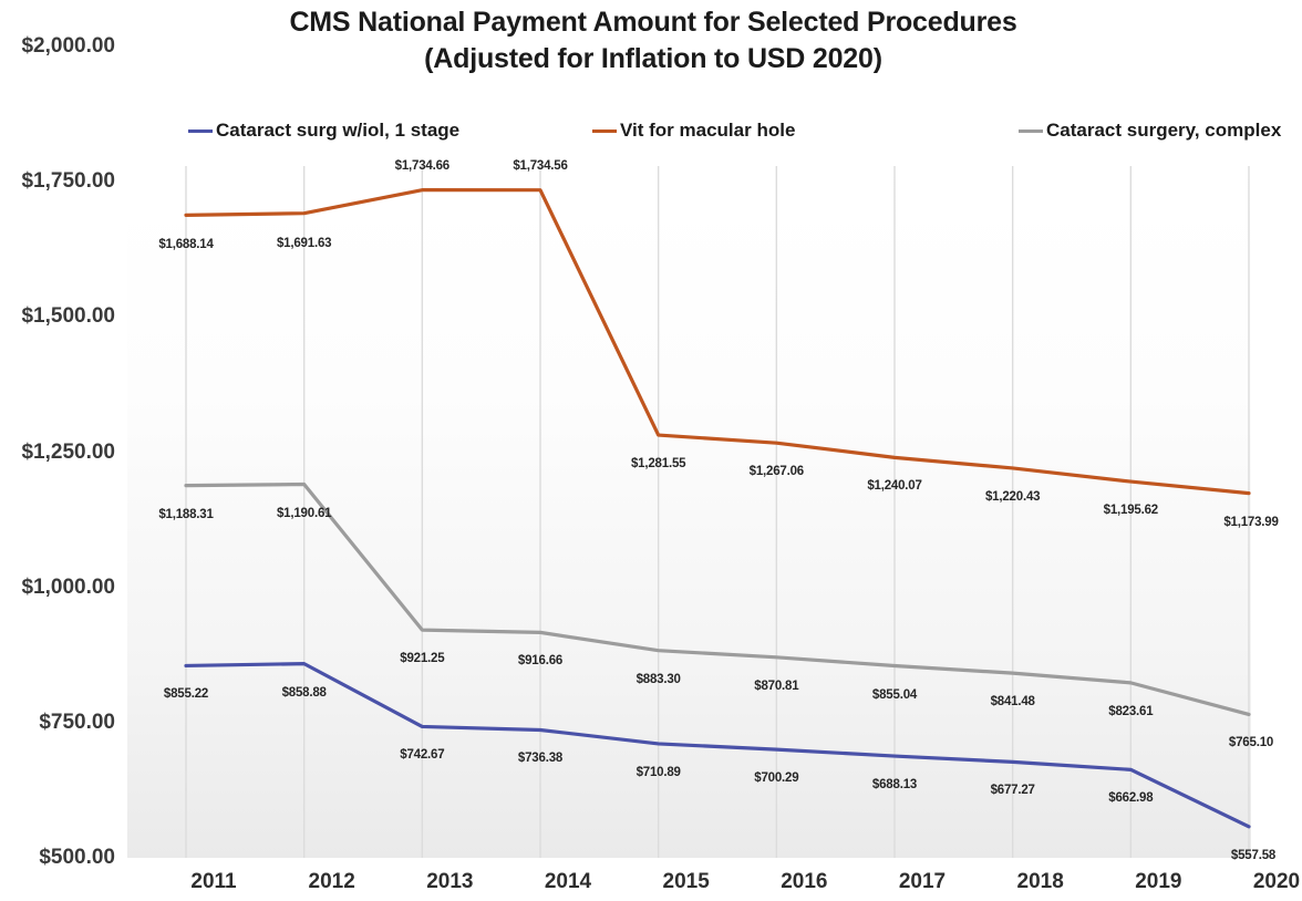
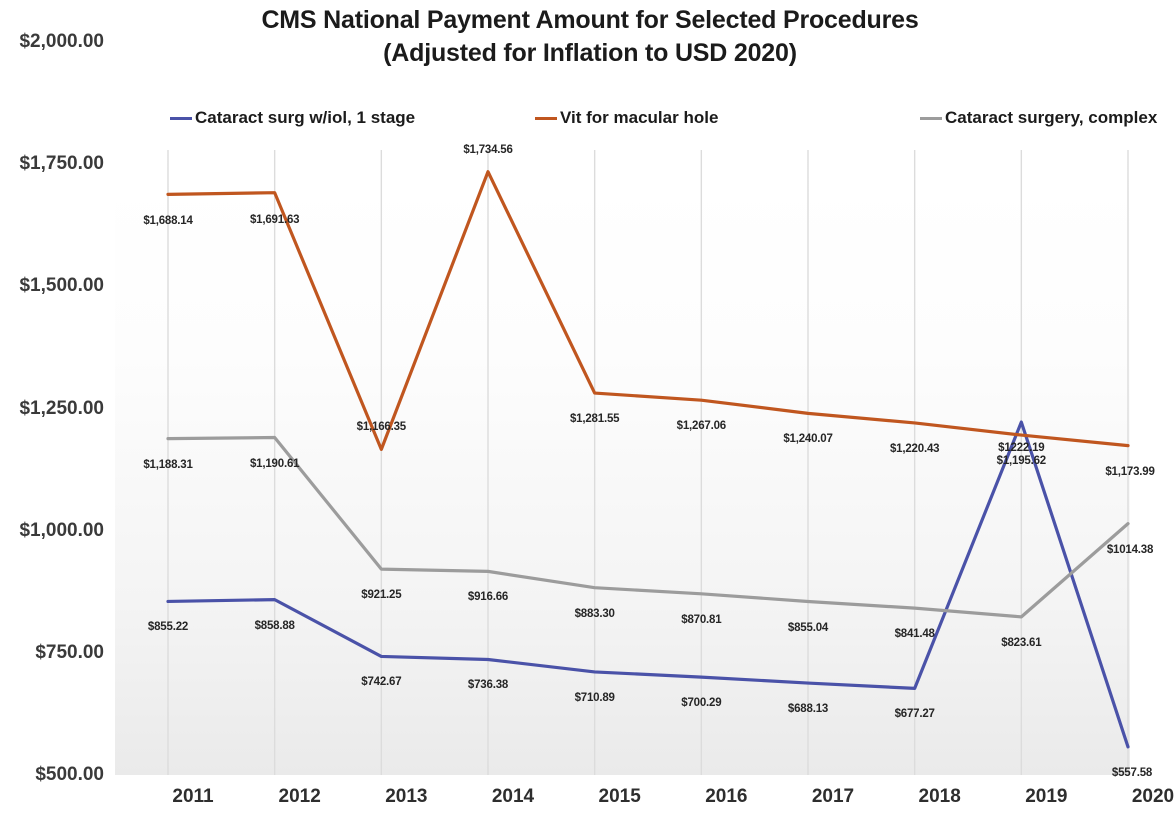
Vit for macular hole/2013: $1,734.66 -> $1,166.35
Cataract surg w/iol, 1 stage/2019: $662.98 -> $1222.19
Cataract surgery, complex/2020: $765.10 -> $1014.38
